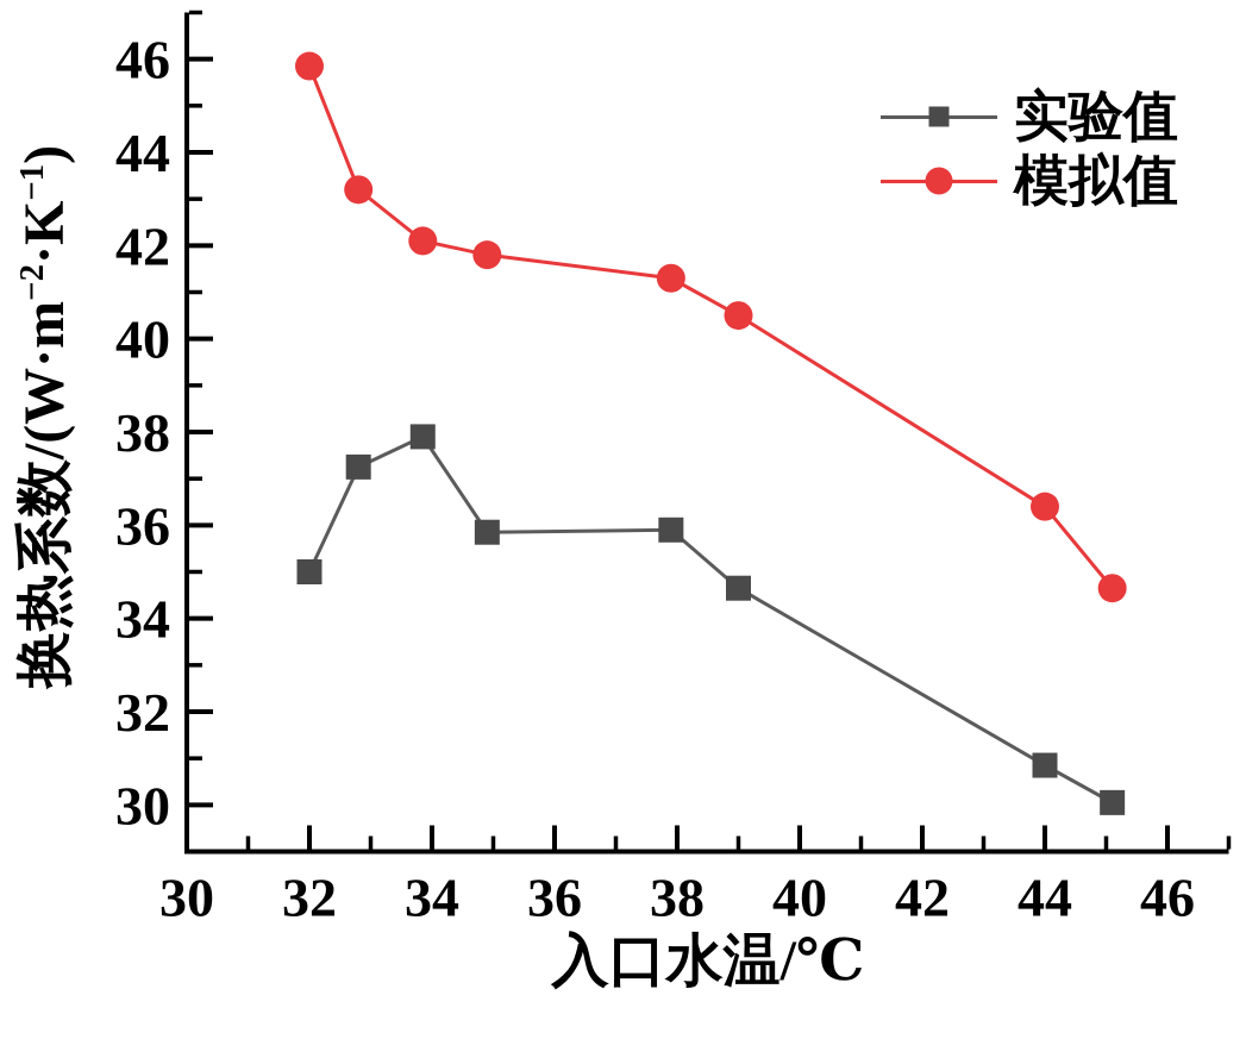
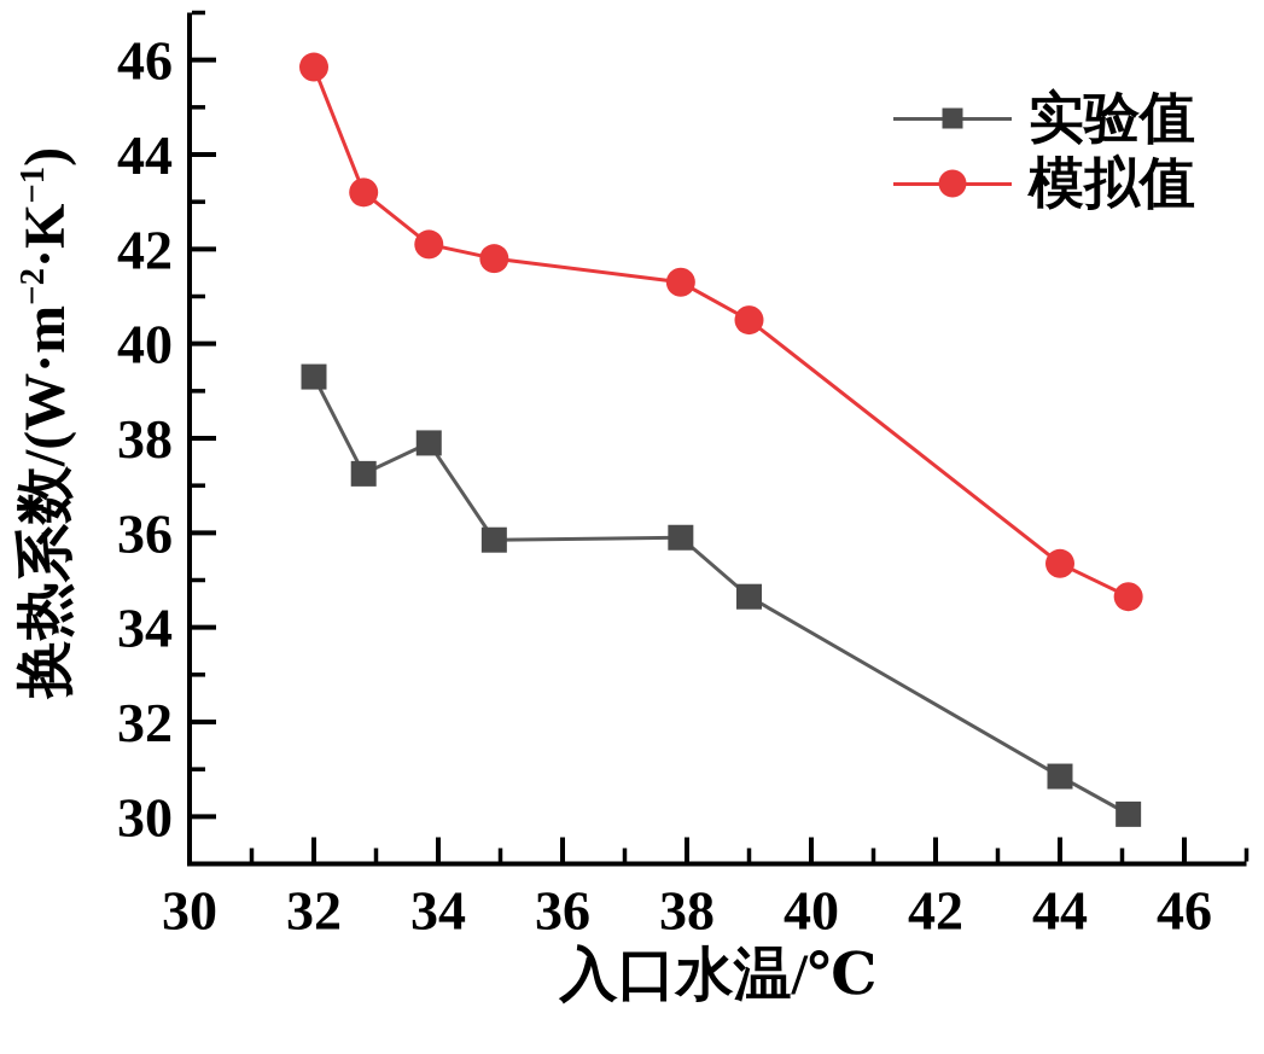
实验值/32: 35.0 -> 39.3
模拟值/44: 36.4 -> 35.4
